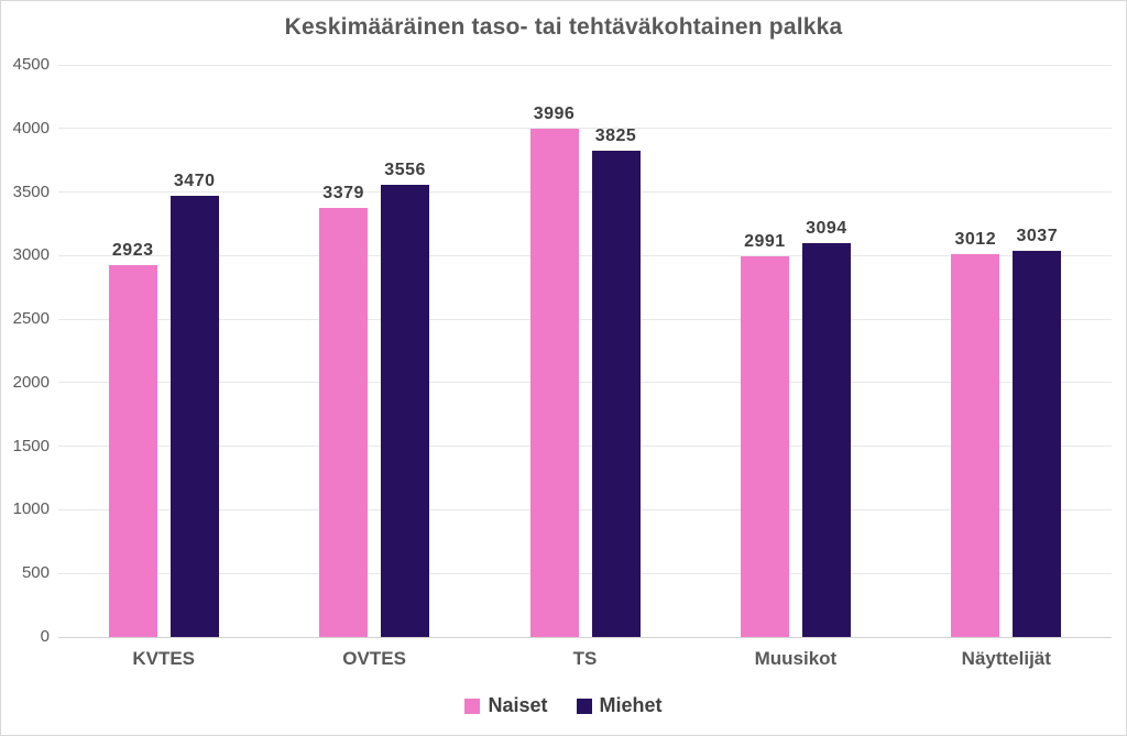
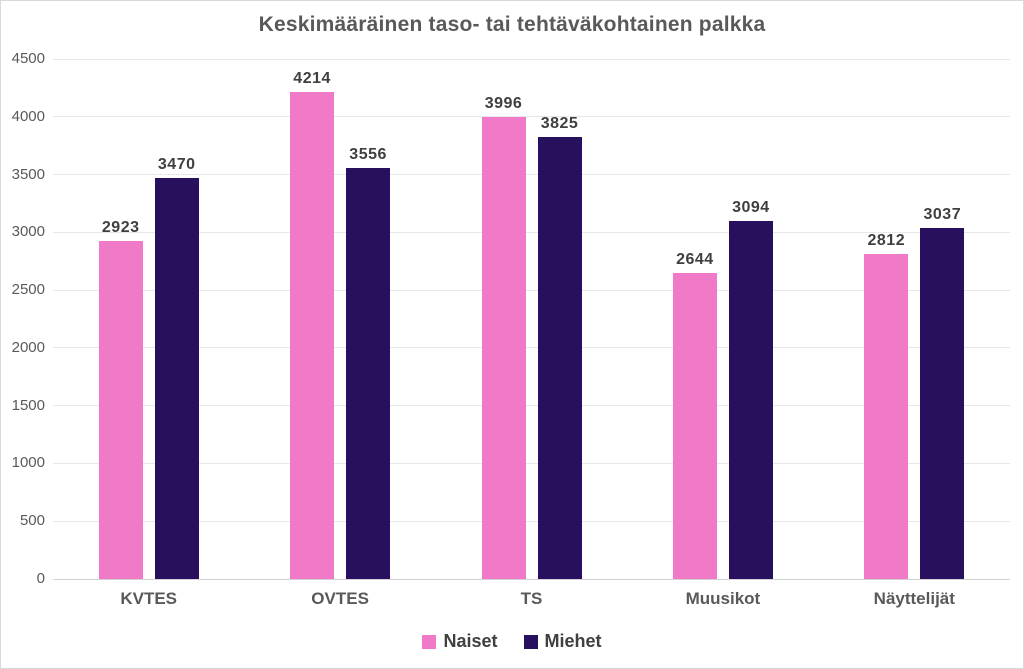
Naiset/OVTES: 3379 -> 4214
Naiset/Muusikot: 2991 -> 2644
Naiset/Näyttelijät: 3012 -> 2812
